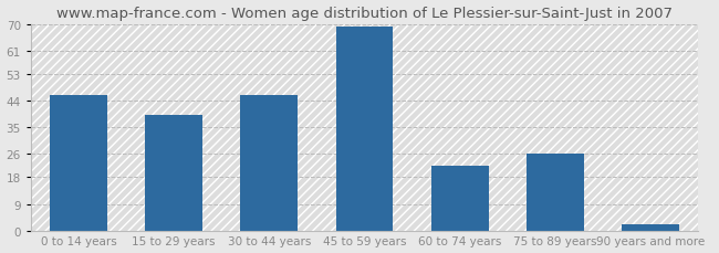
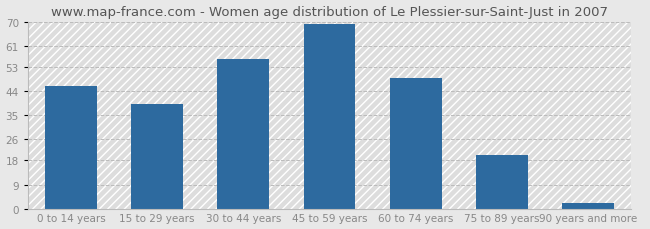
30 to 44 years: 46 -> 56
60 to 74 years: 22 -> 49
75 to 89 years: 26 -> 20
